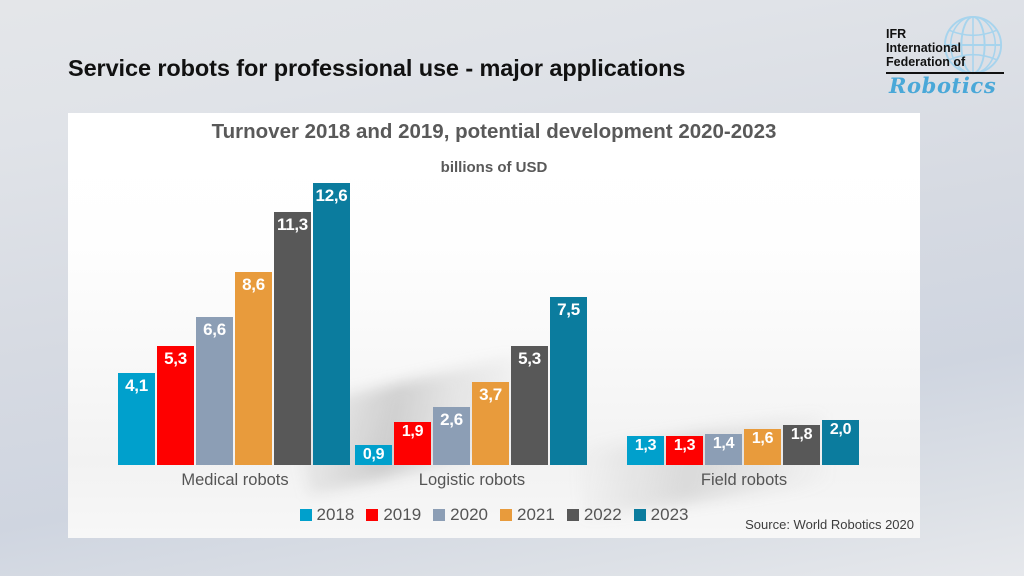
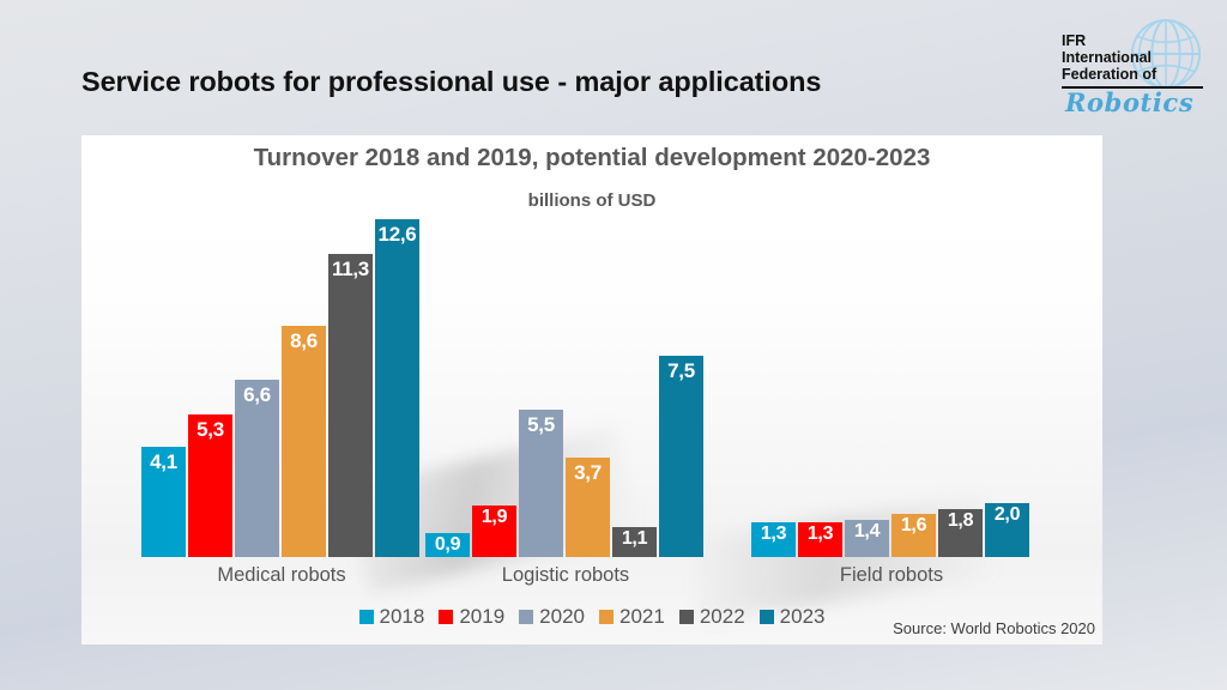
2020/Logistic robots: 2,6 -> 5,5
2022/Logistic robots: 5,3 -> 1,1
